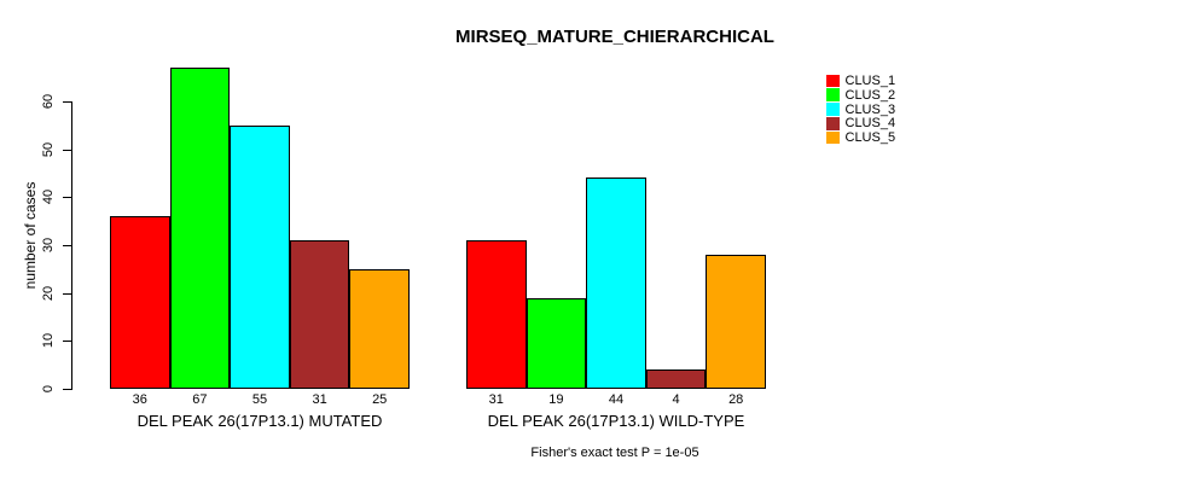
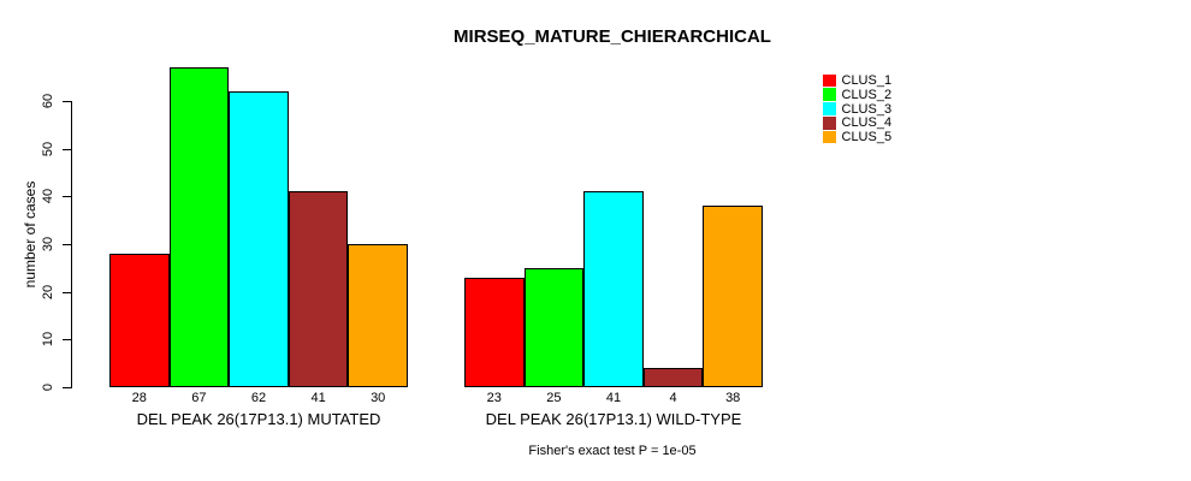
CLUS_1/DEL PEAK 26(17P13.1) MUTATED: 36 -> 28
CLUS_3/DEL PEAK 26(17P13.1) MUTATED: 55 -> 62
CLUS_4/DEL PEAK 26(17P13.1) MUTATED: 31 -> 41
CLUS_5/DEL PEAK 26(17P13.1) MUTATED: 25 -> 30
CLUS_1/DEL PEAK 26(17P13.1) WILD-TYPE: 31 -> 23
CLUS_2/DEL PEAK 26(17P13.1) WILD-TYPE: 19 -> 25
CLUS_3/DEL PEAK 26(17P13.1) WILD-TYPE: 44 -> 41
CLUS_5/DEL PEAK 26(17P13.1) WILD-TYPE: 28 -> 38
